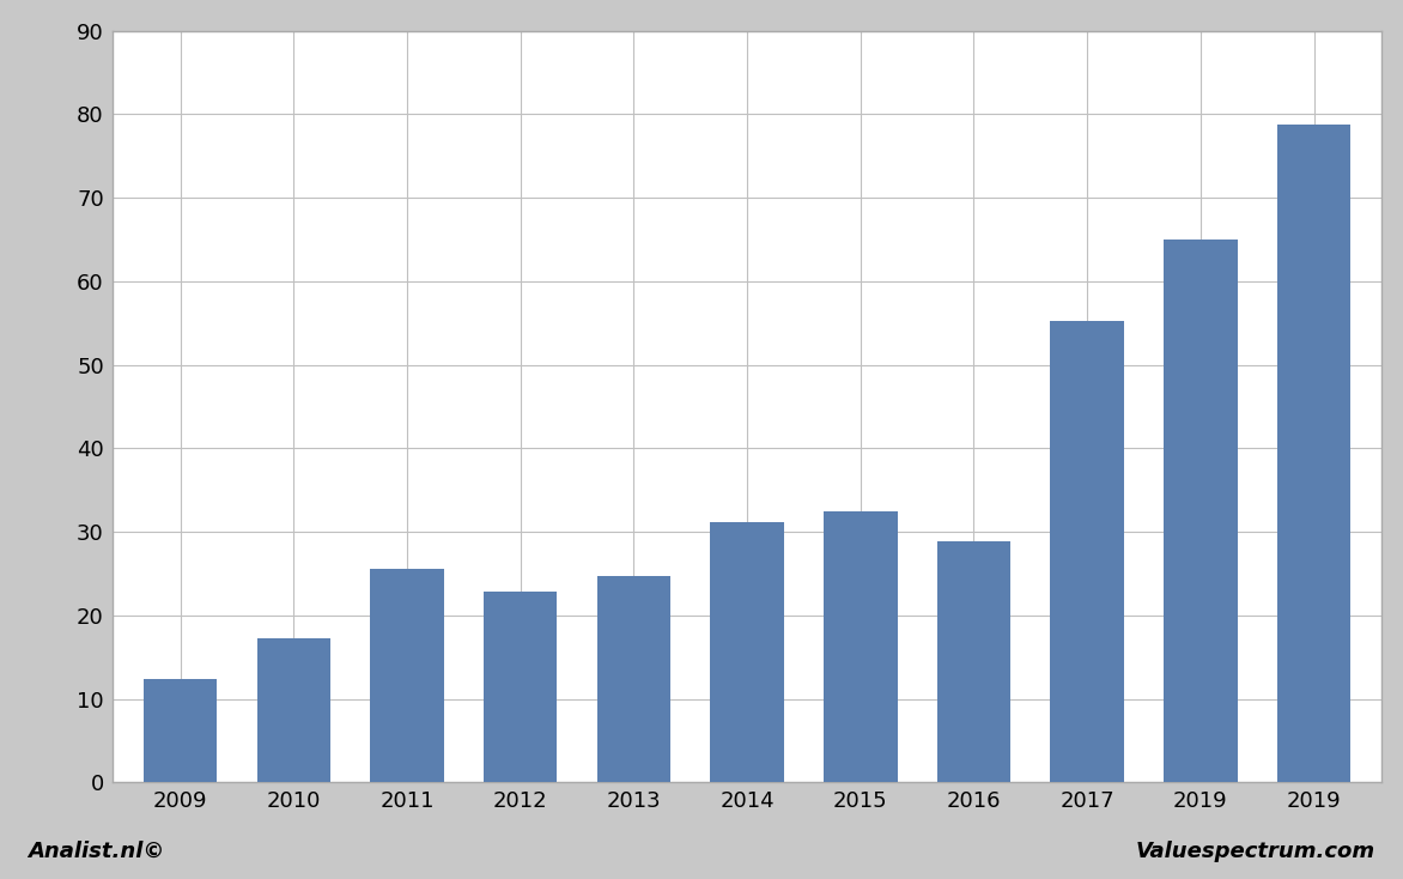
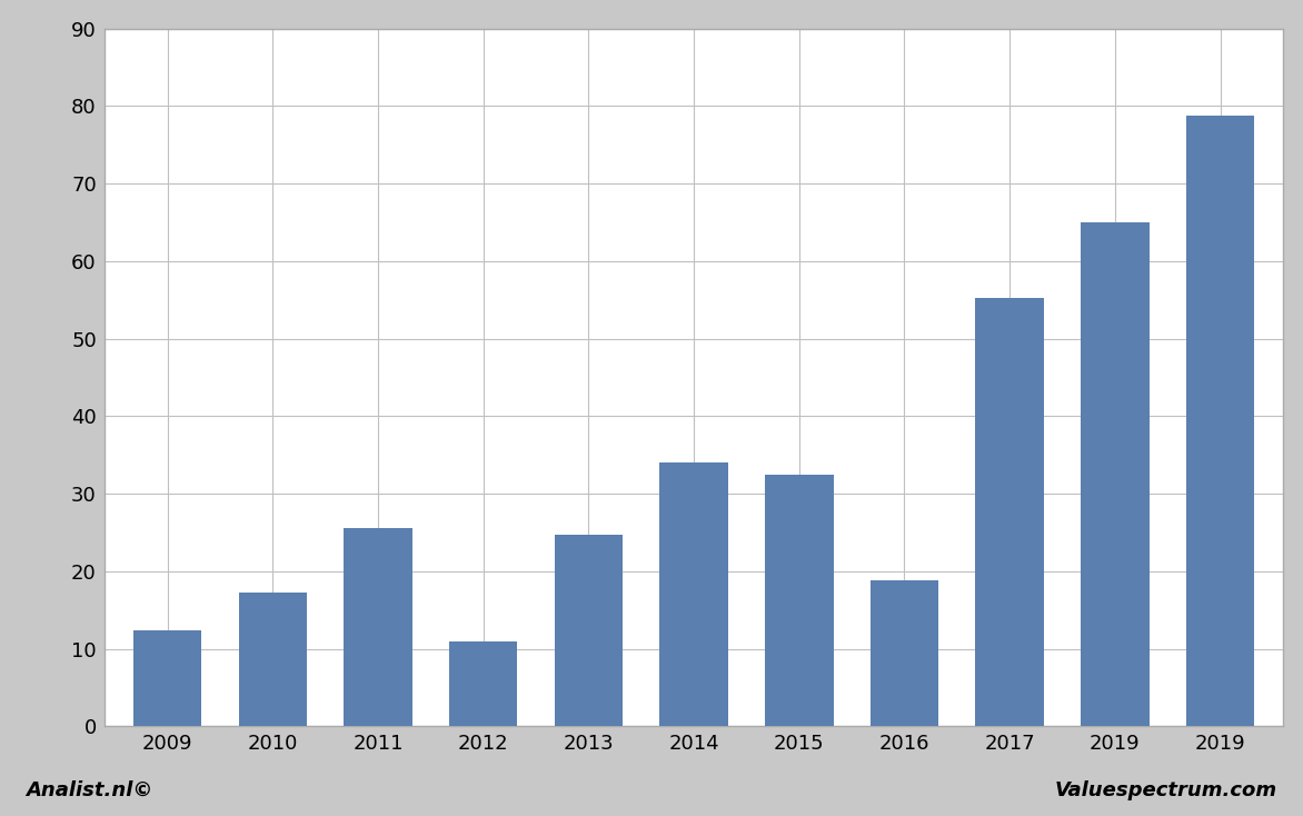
2012: 22.9 -> 11.0
2014: 31.1 -> 34.0
2016: 28.9 -> 18.8
